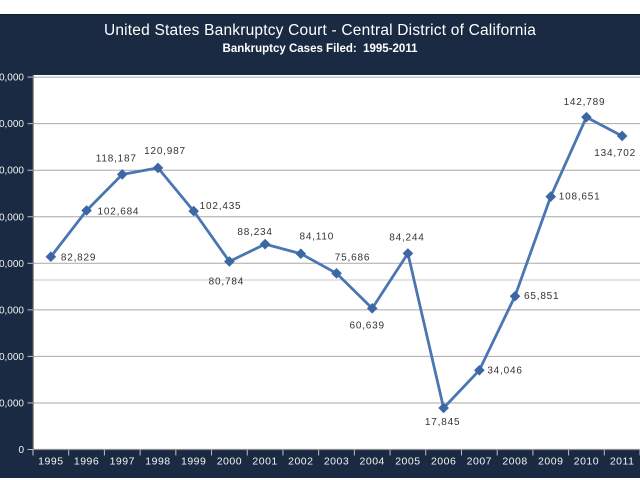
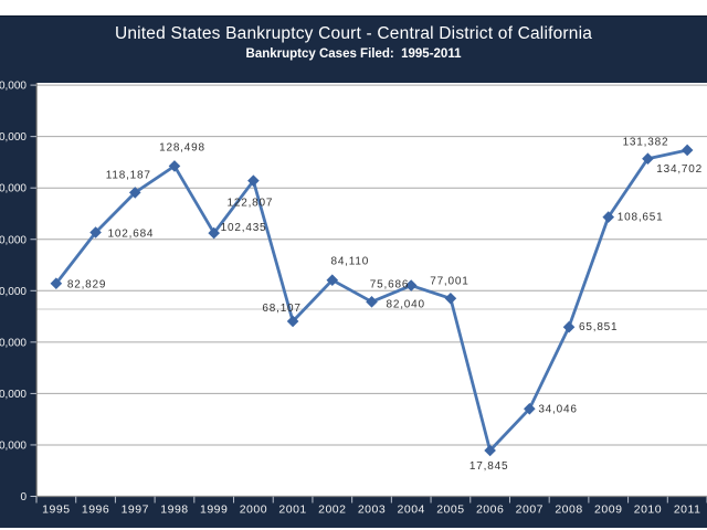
1998: 120,987 -> 128,498
2000: 80,784 -> 122,807
2001: 88,234 -> 68,107
2004: 60,639 -> 82,040
2005: 84,244 -> 77,001
2010: 142,789 -> 131,382
